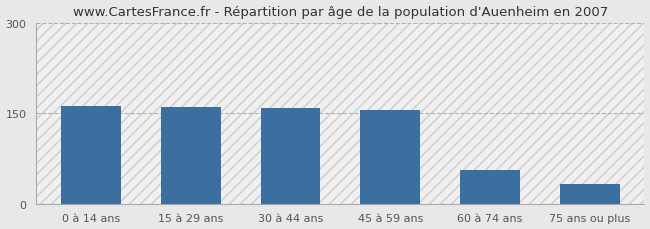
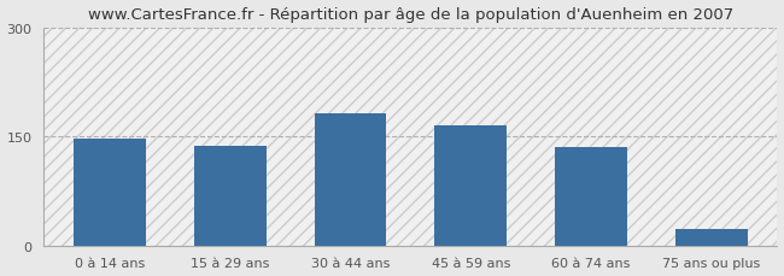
0 à 14 ans: 162 -> 148
15 à 29 ans: 160 -> 138
30 à 44 ans: 158 -> 182
45 à 59 ans: 156 -> 166
60 à 74 ans: 56 -> 135
75 ans ou plus: 32 -> 22
